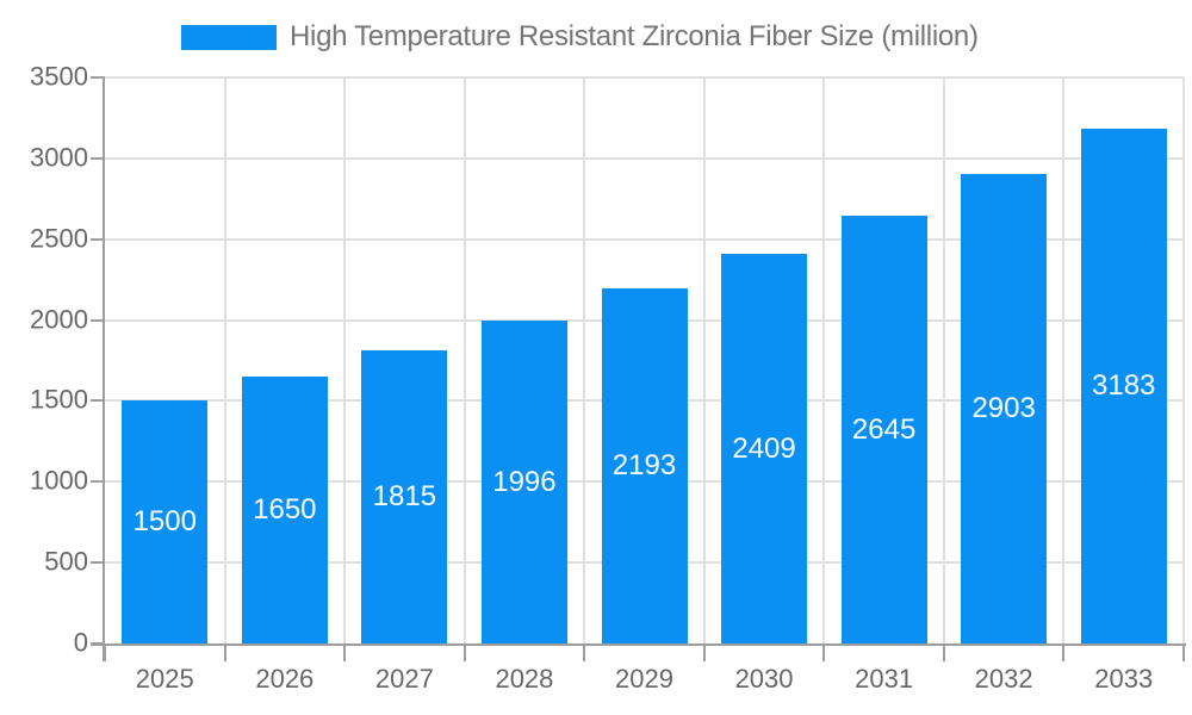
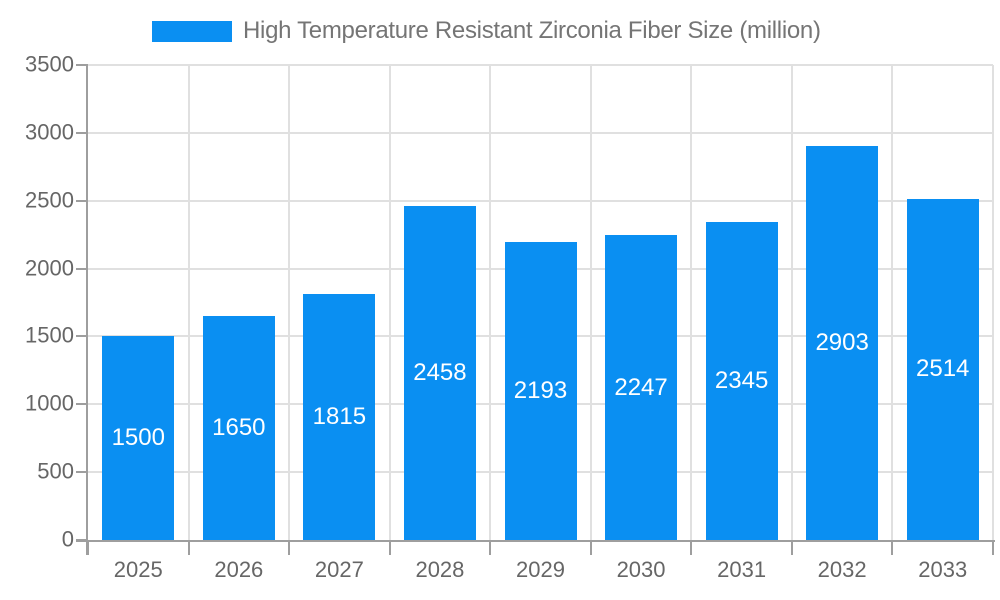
2028: 1996 -> 2458
2030: 2409 -> 2247
2031: 2645 -> 2345
2033: 3183 -> 2514
